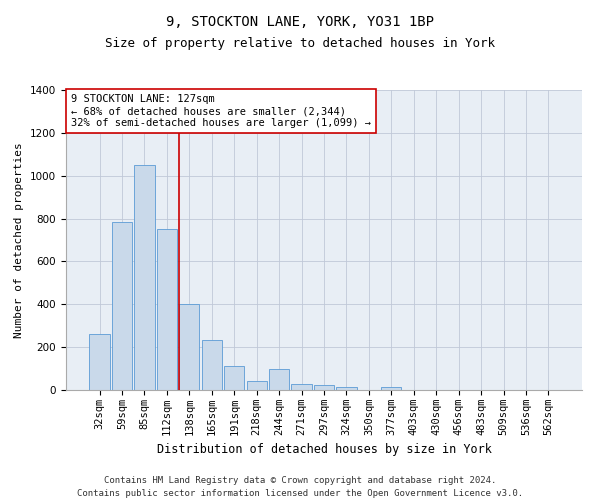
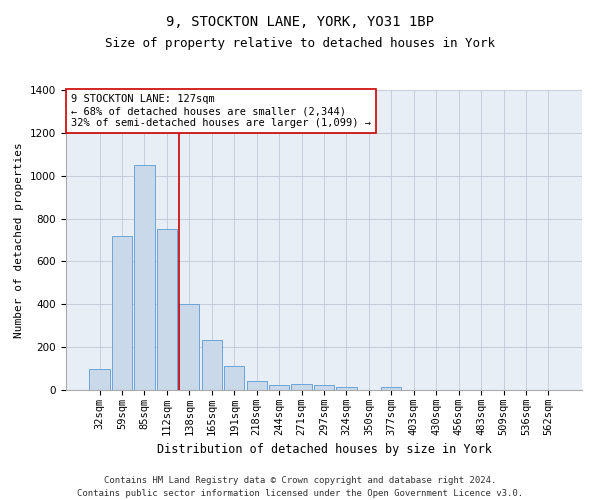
32sqm: 260 -> 100
59sqm: 785 -> 720
244sqm: 100 -> 25
